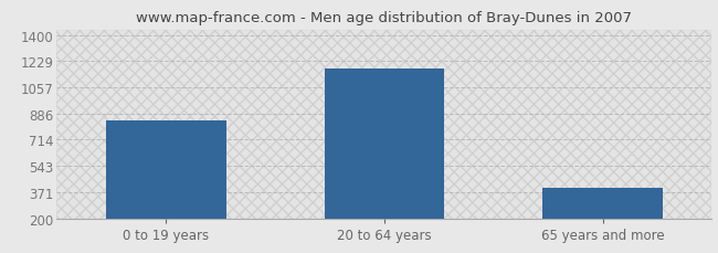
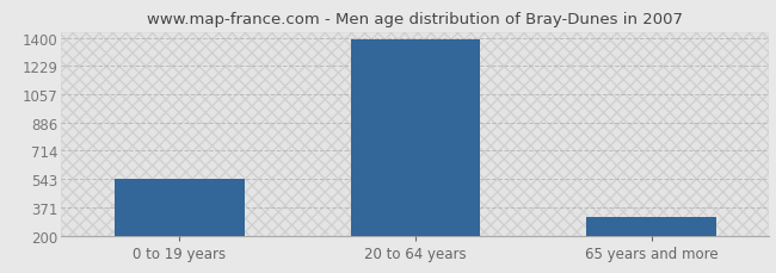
0 to 19 years: 840 -> 540
20 to 64 years: 1180 -> 1390
65 years and more: 400 -> 310
